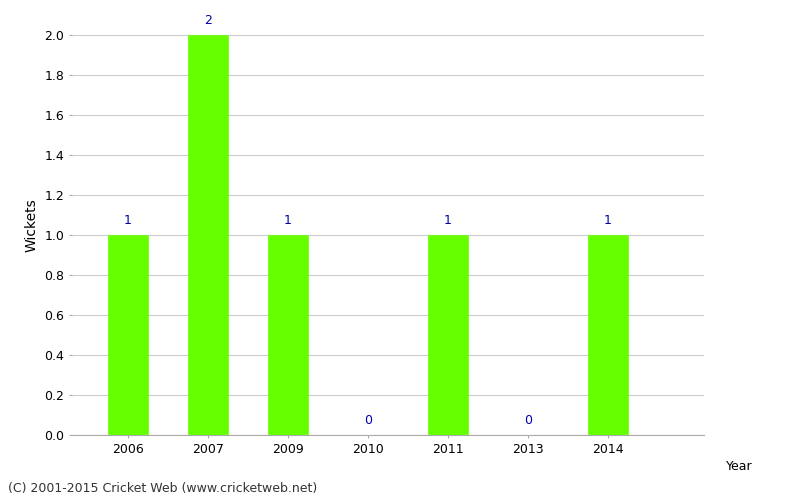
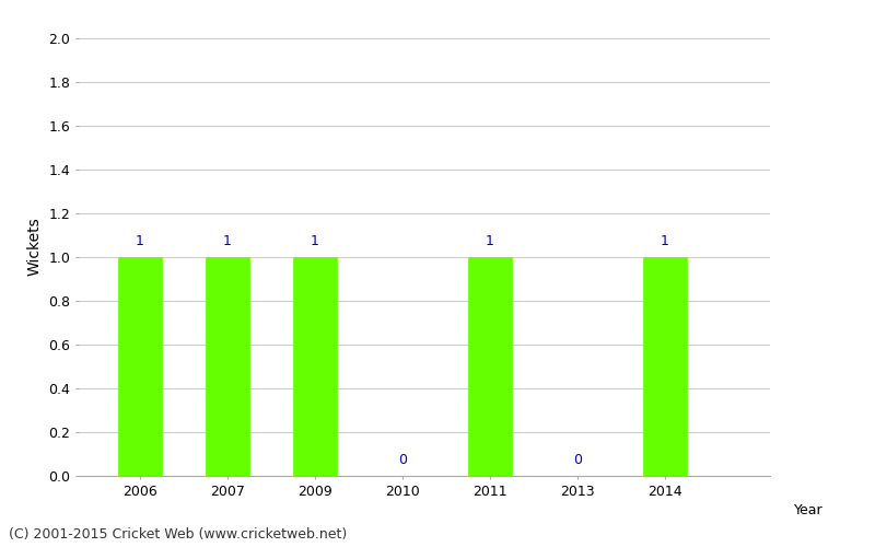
2007: 2 -> 1
